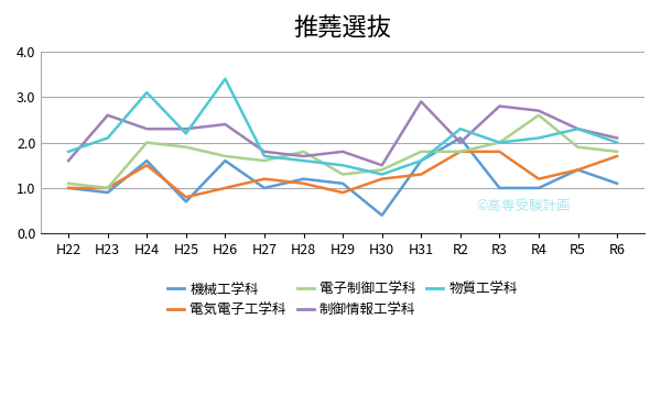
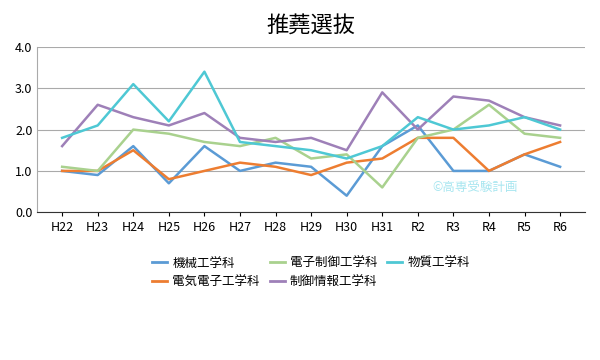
制御情報工学科/H25: 2.3 -> 2.1
電子制御工学科/H31: 1.8 -> 0.6
電気電子工学科/R4: 1.2 -> 1.0
